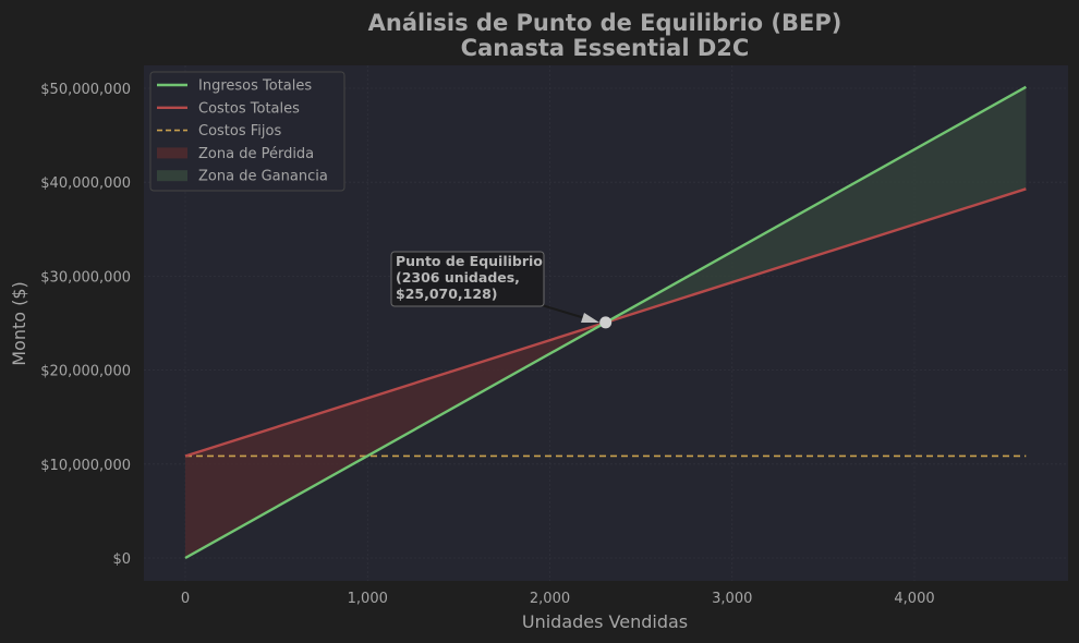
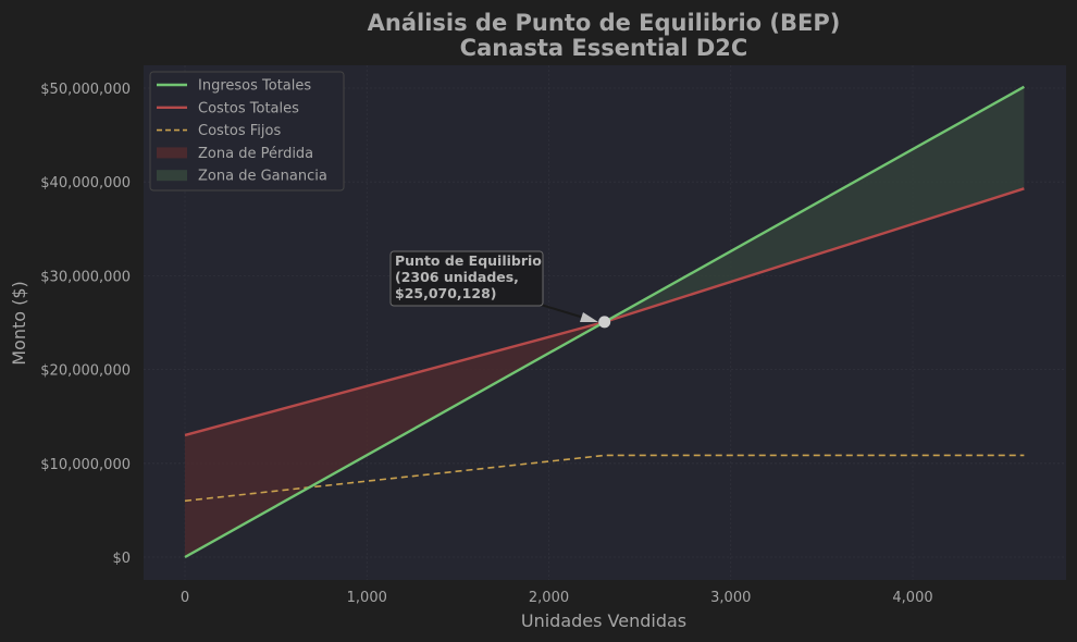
Costos Totales/0: $11000000 -> $13000000
Costos Fijos/0: $11000000 -> $6000000
